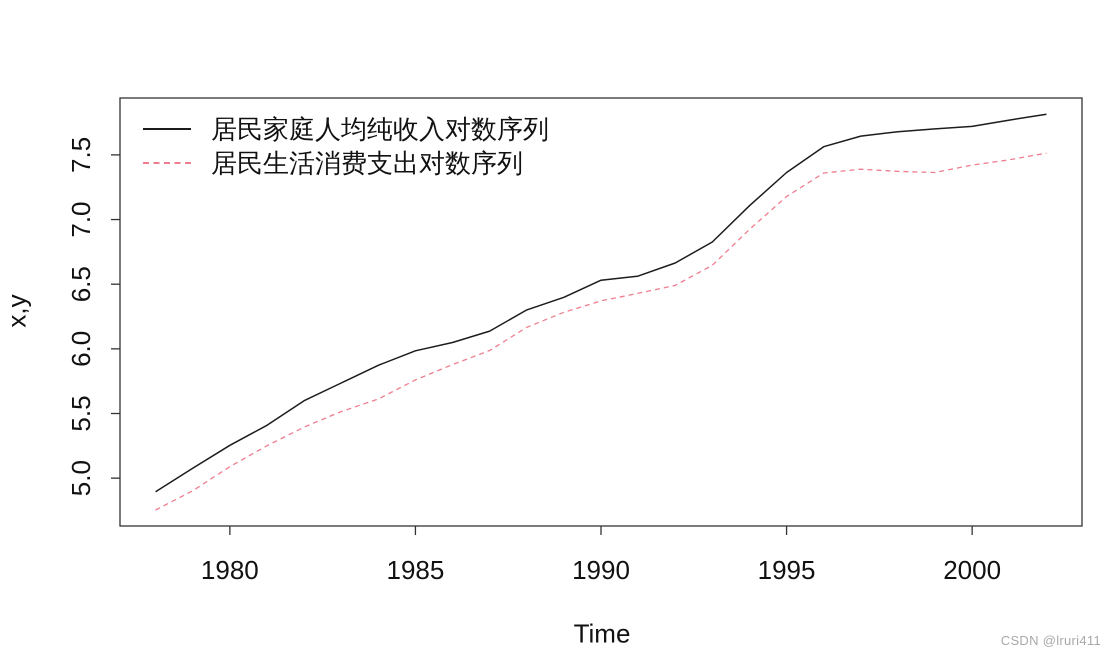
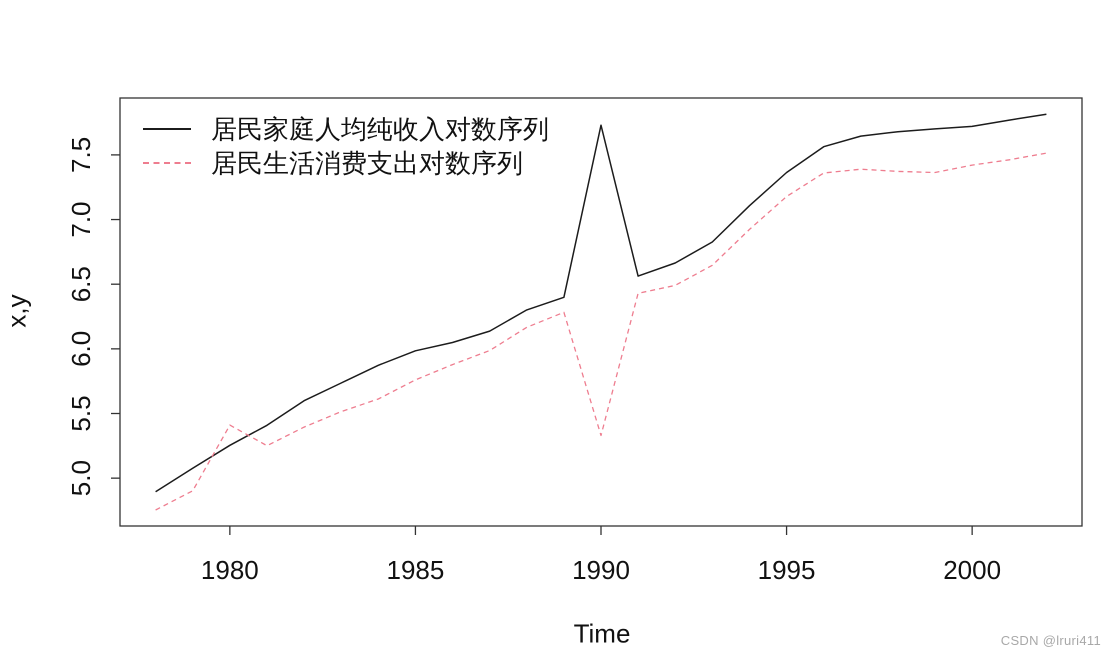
居民生活消费支出对数序列/1980: 5.09 -> 5.41
居民家庭人均纯收入对数序列/1990: 6.53 -> 7.73
居民生活消费支出对数序列/1990: 6.37 -> 5.33
